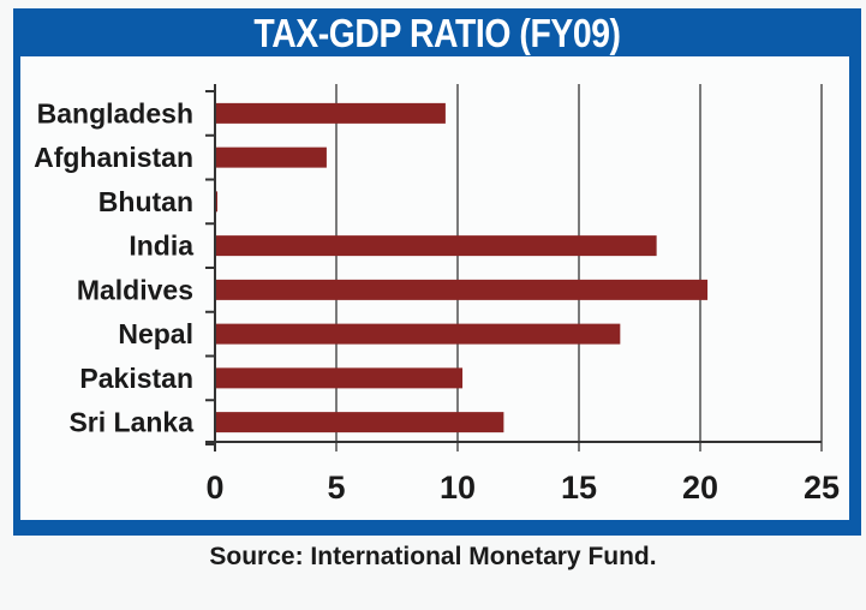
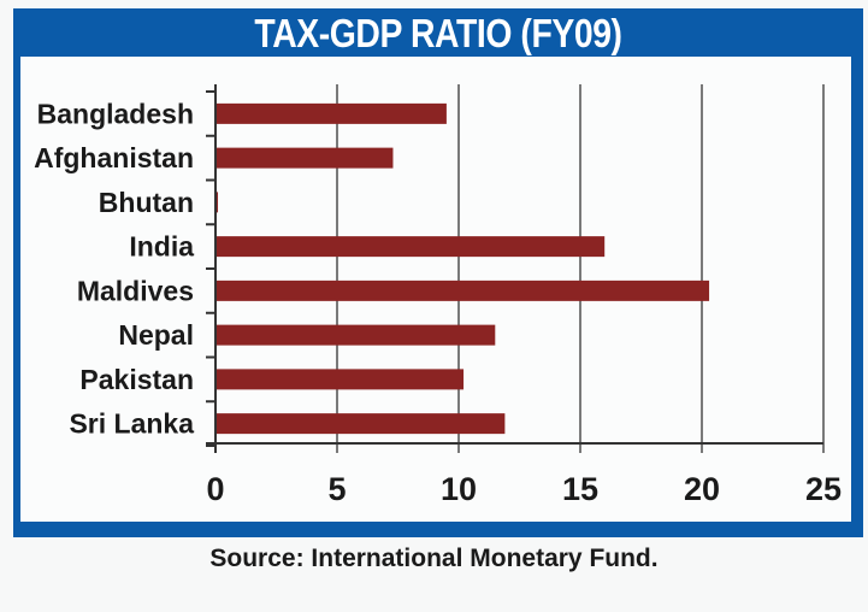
Afghanistan: 4.6 -> 7.3
India: 18.2 -> 16.0
Nepal: 16.7 -> 11.5
